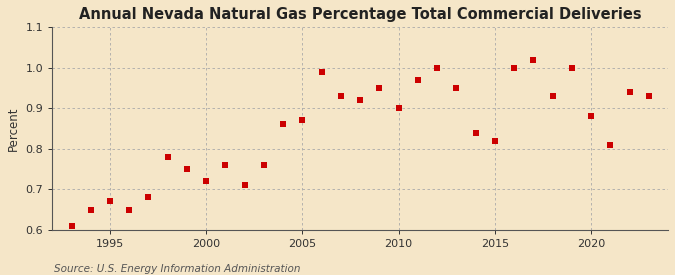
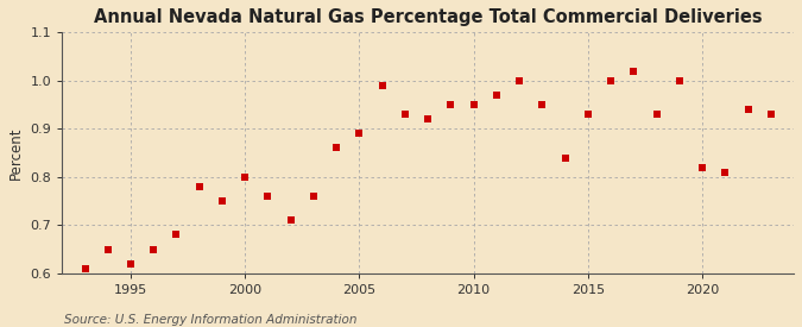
1995: 0.67 -> 0.62
2000: 0.72 -> 0.80
2005: 0.87 -> 0.89
2010: 0.90 -> 0.95
2015: 0.82 -> 0.93
2020: 0.88 -> 0.82
